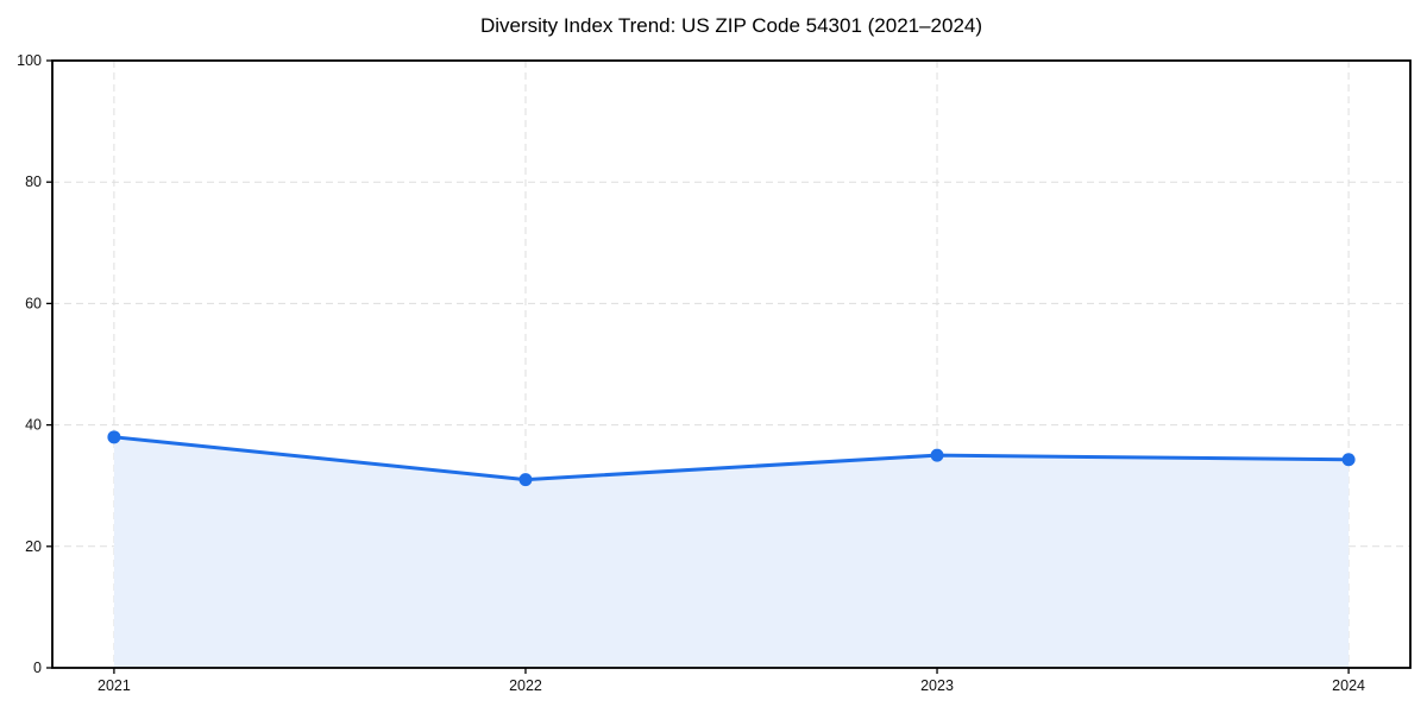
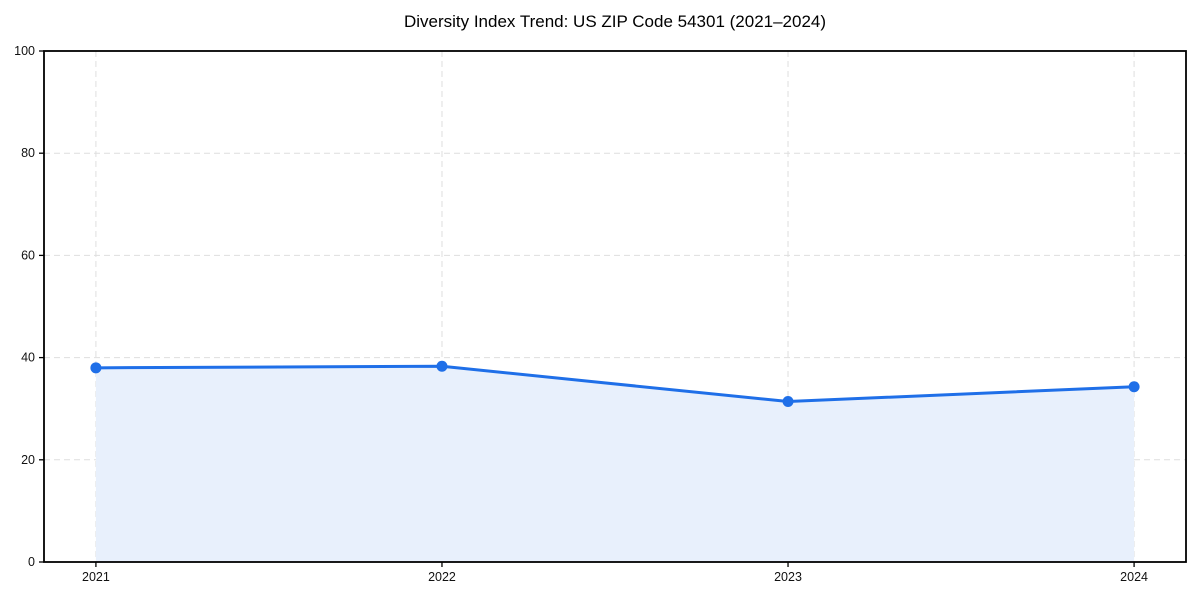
2022: 31 -> 38
2023: 35 -> 31
